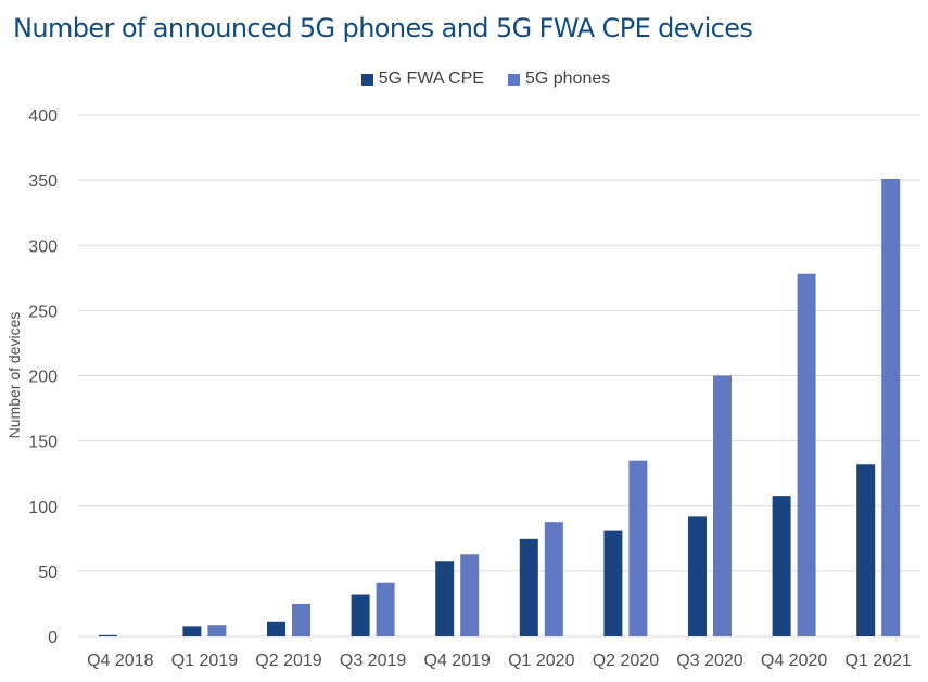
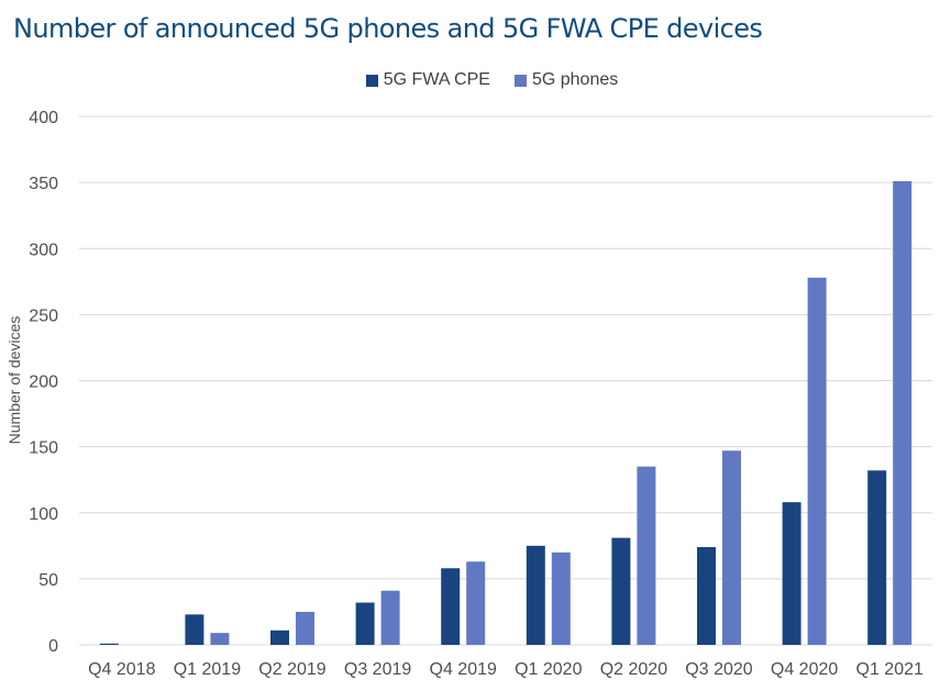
5G FWA CPE/Q1 2019: 8 -> 23
5G phones/Q1 2020: 88 -> 70
5G FWA CPE/Q3 2020: 92 -> 74
5G phones/Q3 2020: 200 -> 147
